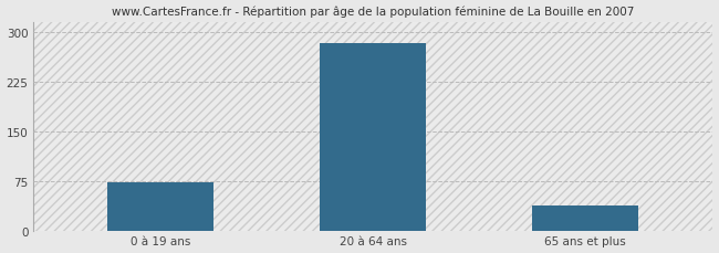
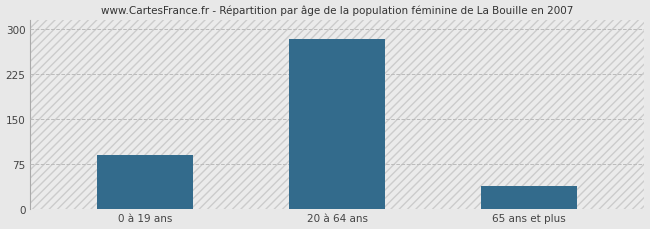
0 à 19 ans: 72 -> 90
